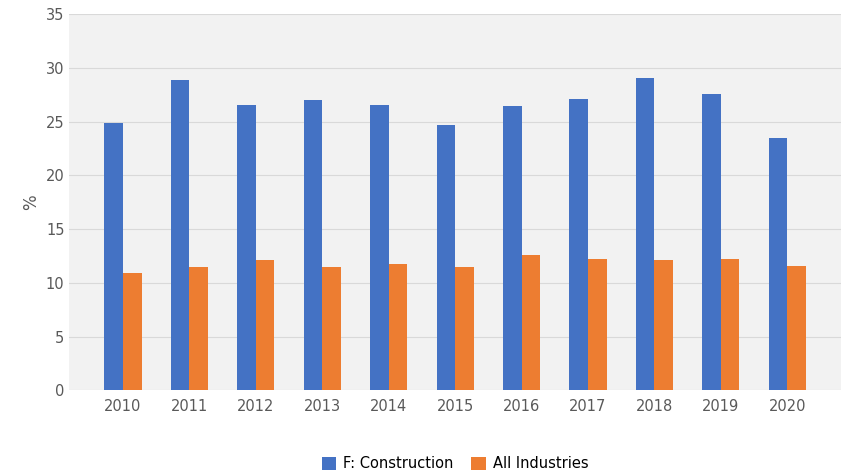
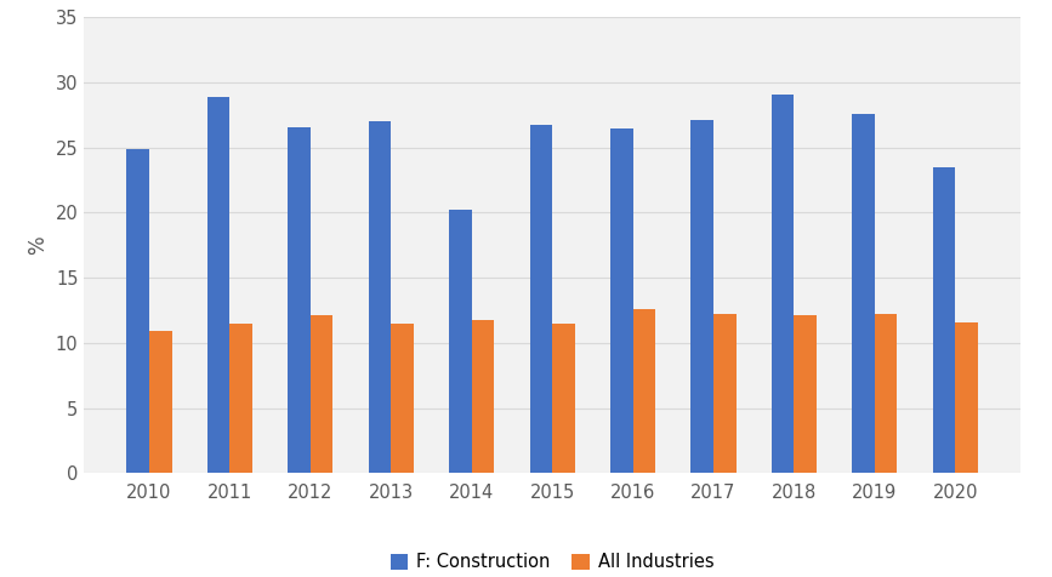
F: Construction/2014: 26.6 -> 20.2
F: Construction/2015: 24.7 -> 26.7
